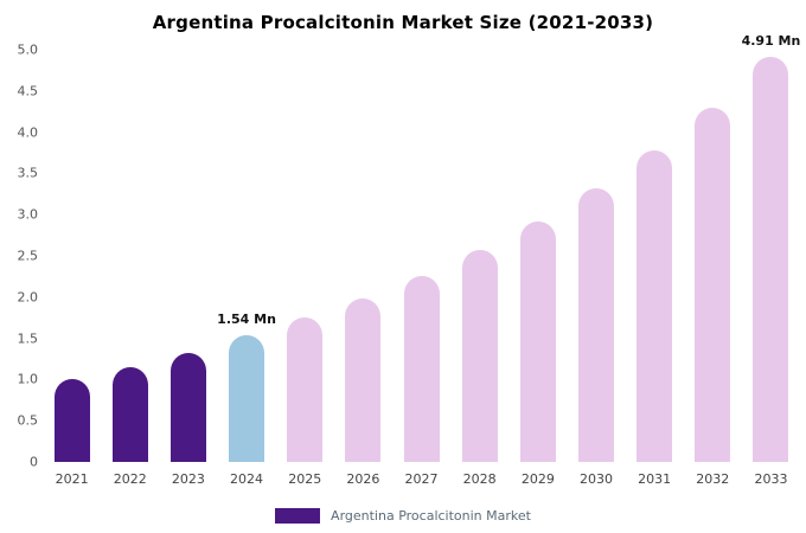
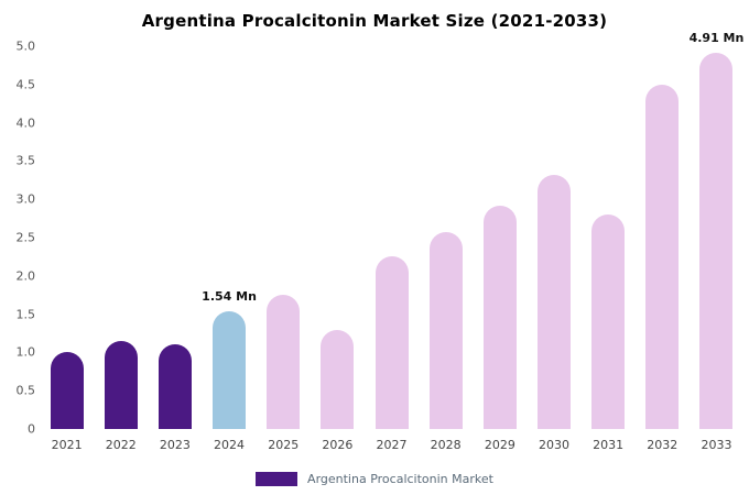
2023: 1.3 -> 1.1
2026: 2.0 -> 1.3
2031: 3.8 -> 2.8
2032: 4.3 -> 4.5
